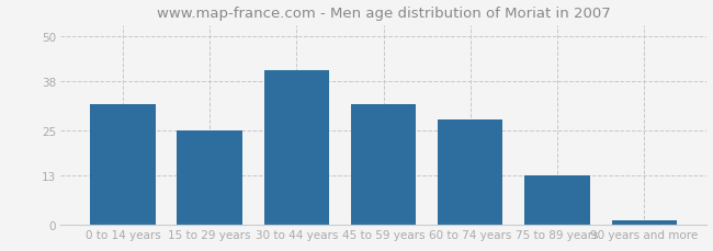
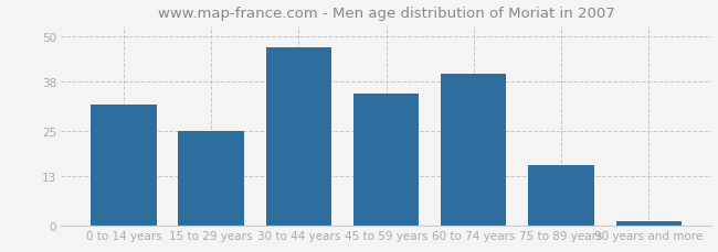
30 to 44 years: 41 -> 47
45 to 59 years: 32 -> 35
60 to 74 years: 28 -> 40
75 to 89 years: 13 -> 16
